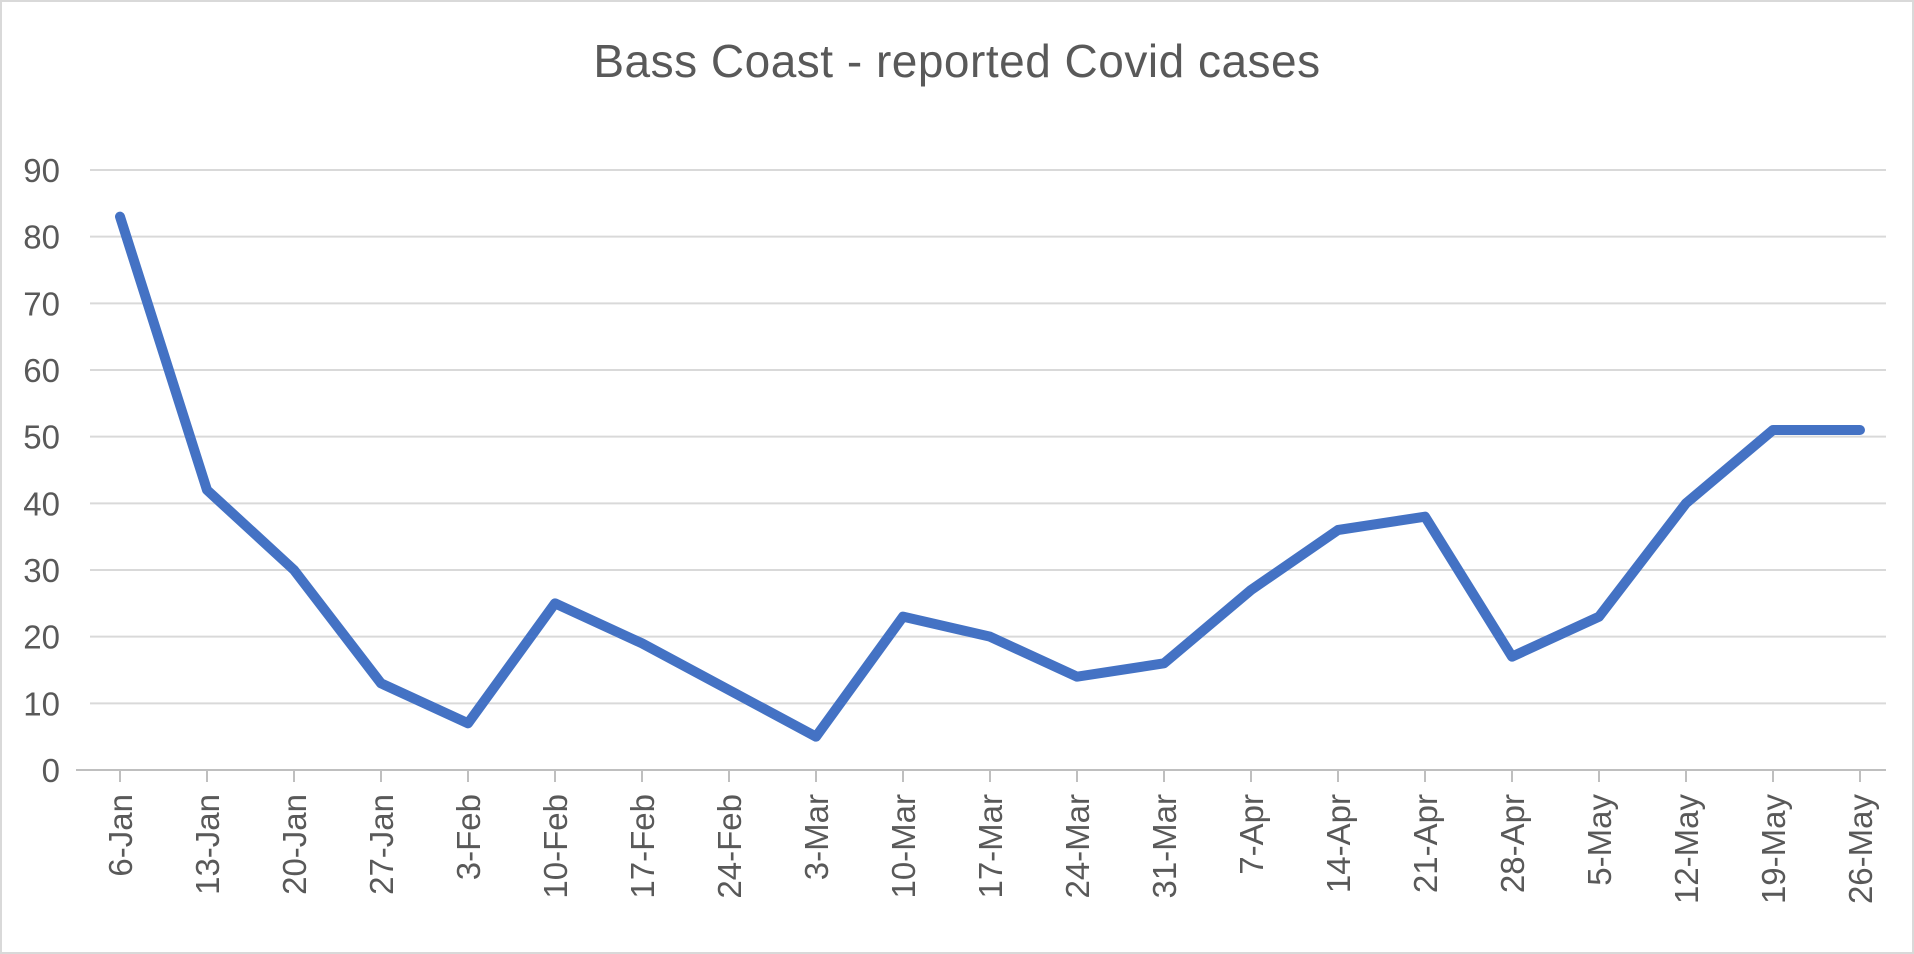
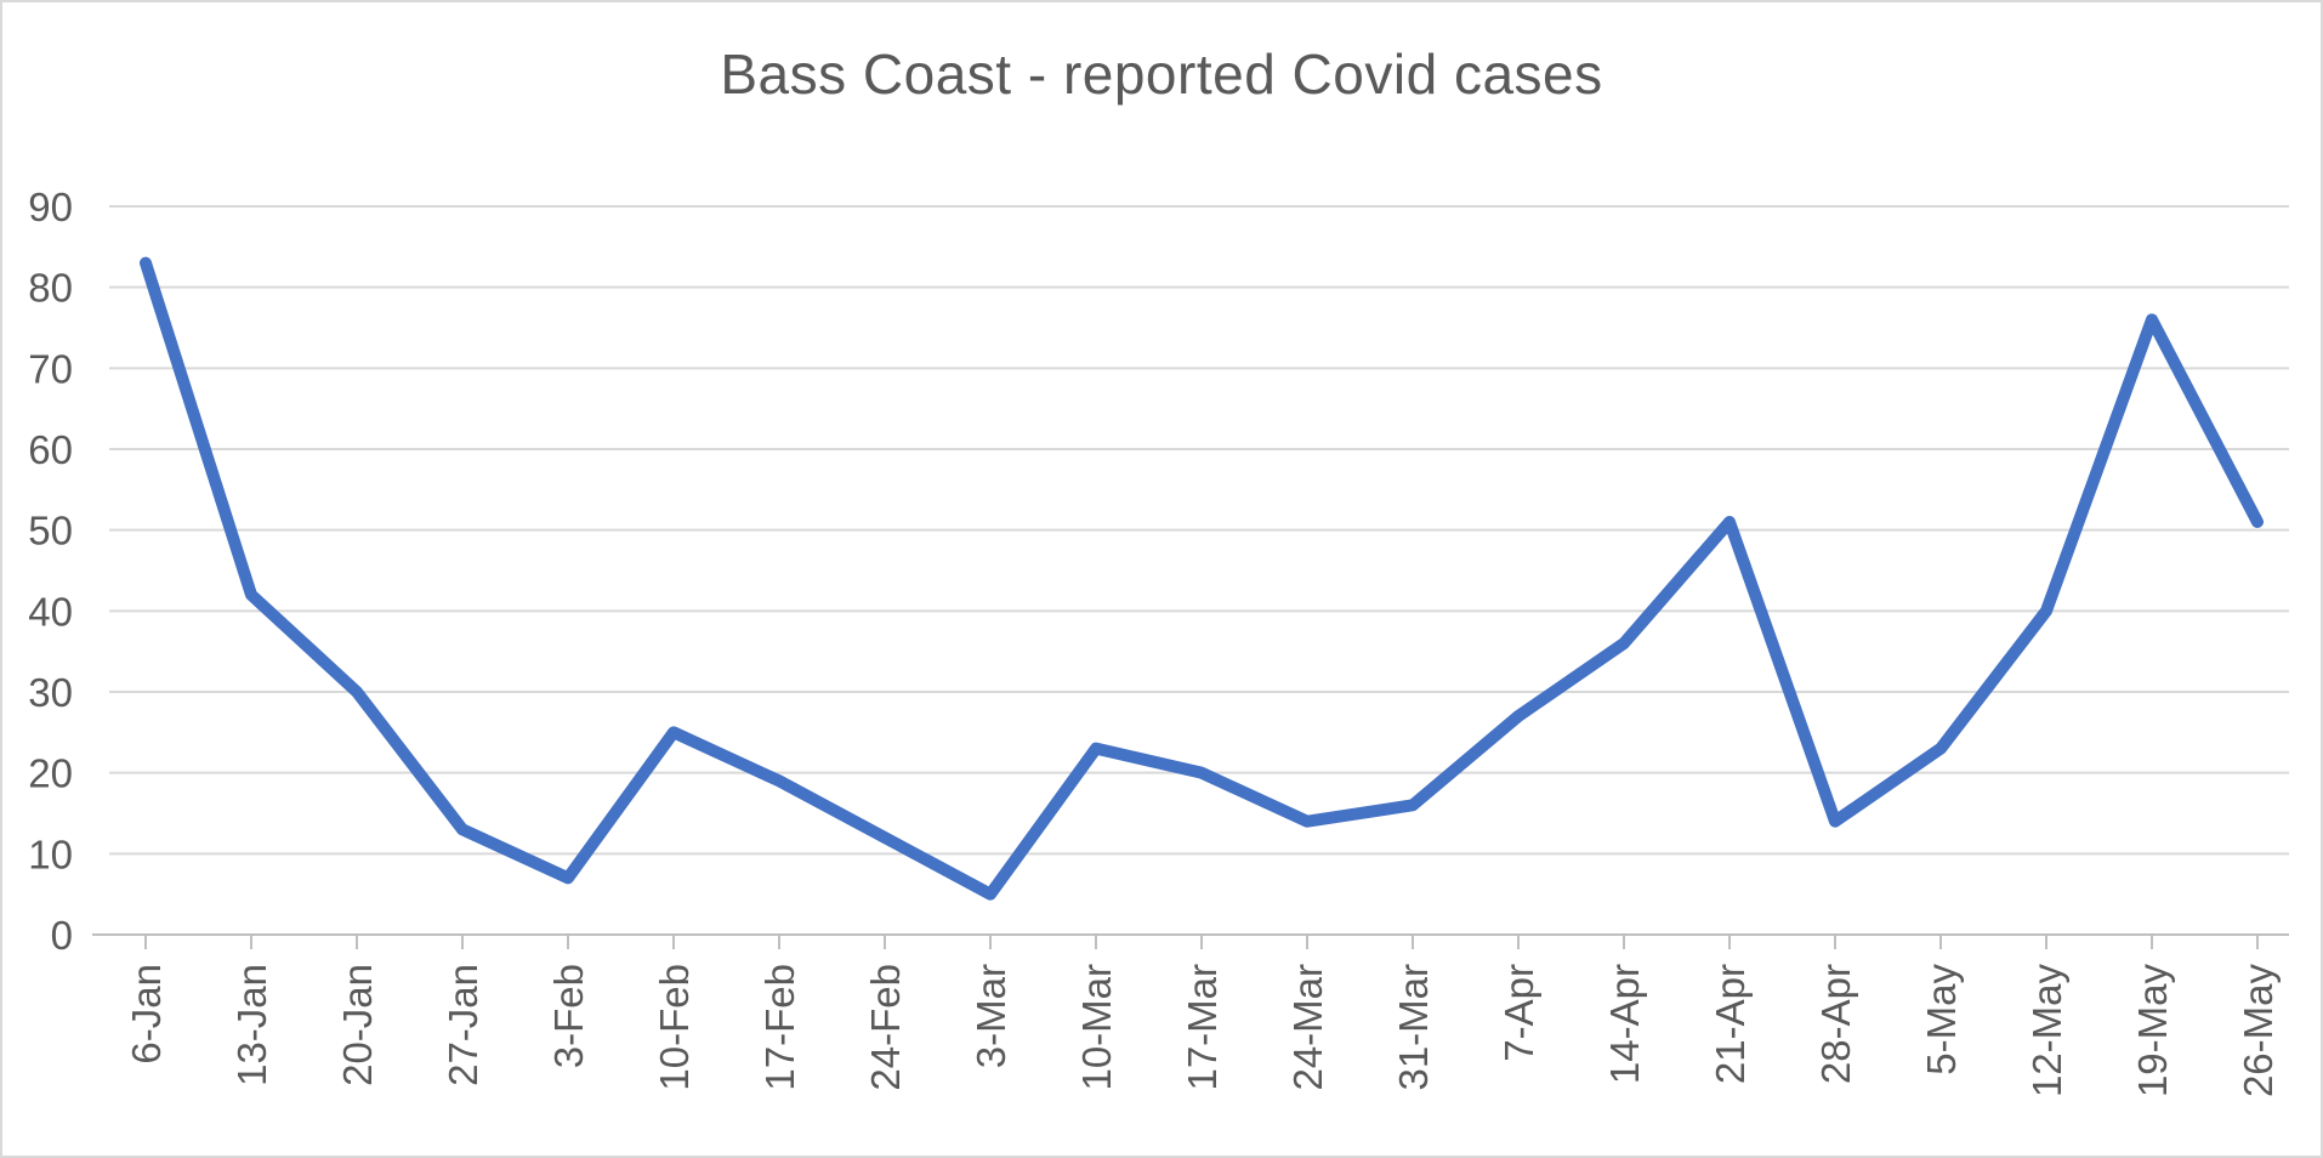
21-Apr: 38 -> 51
28-Apr: 17 -> 14
19-May: 51 -> 76
